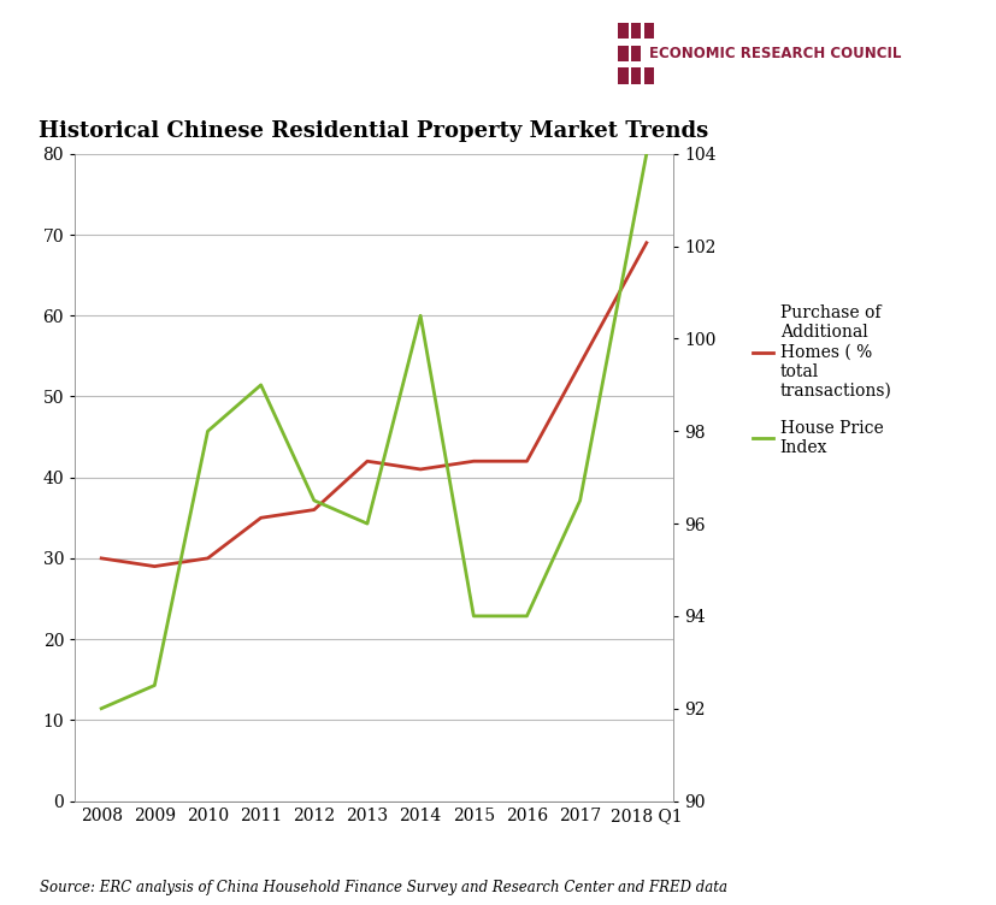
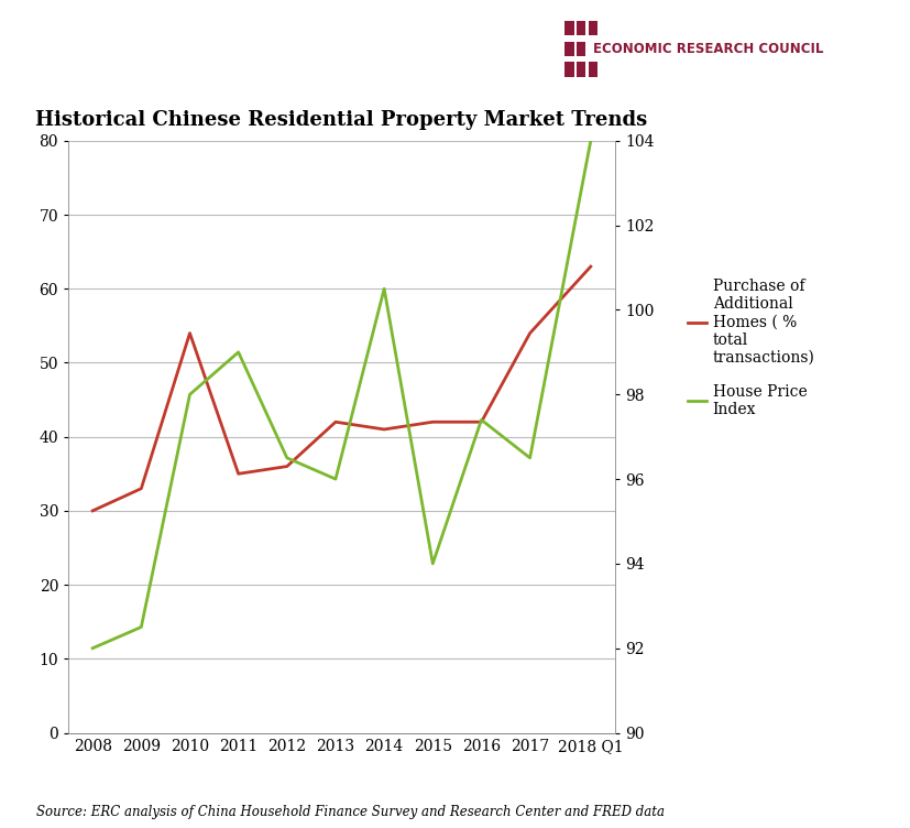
Purchase of Additional Homes ( % total transactions)/2009: 29 -> 33
Purchase of Additional Homes ( % total transactions)/2010: 30 -> 54
House Price Index/2016: 94.0 -> 97.4
Purchase of Additional Homes ( % total transactions)/2018 Q1: 69 -> 63
